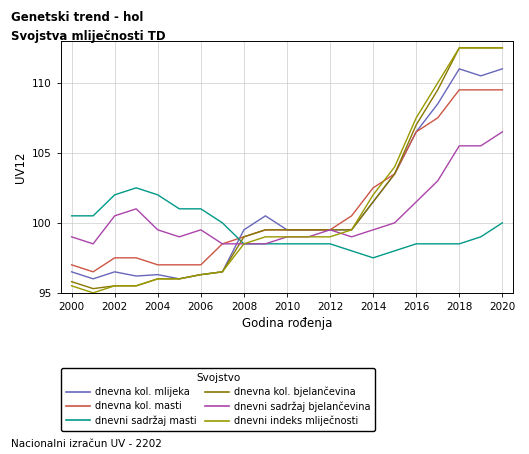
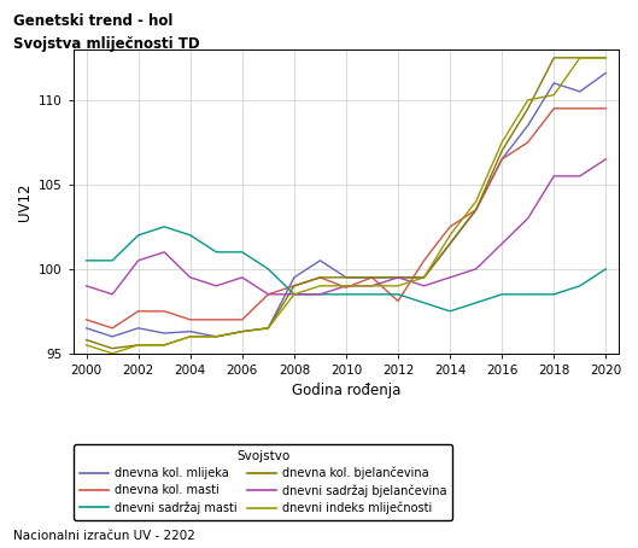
dnevna kol. masti/2010: 99.5 -> 98.9
dnevna kol. masti/2012: 99.5 -> 98.1
dnevni indeks mliječnosti/2018: 112.5 -> 110.3
dnevna kol. mlijeka/2020: 111.0 -> 111.6
